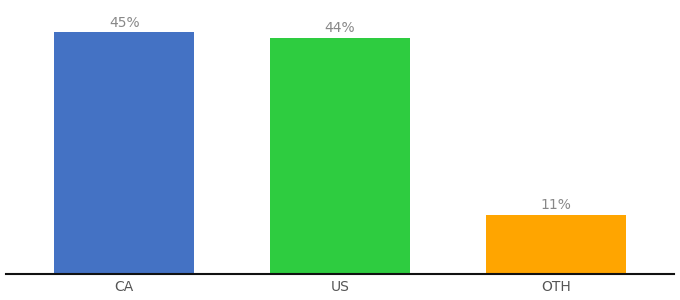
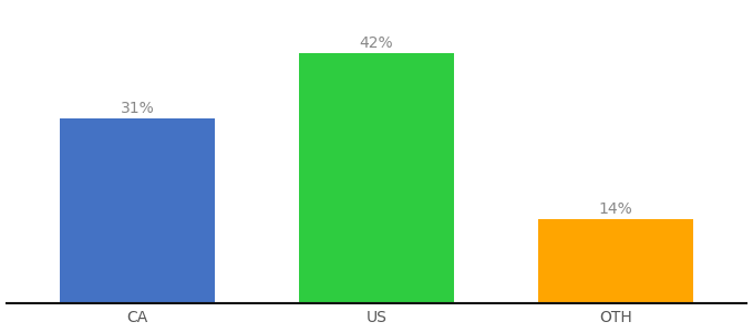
CA: 45% -> 31%
US: 44% -> 42%
OTH: 11% -> 14%
